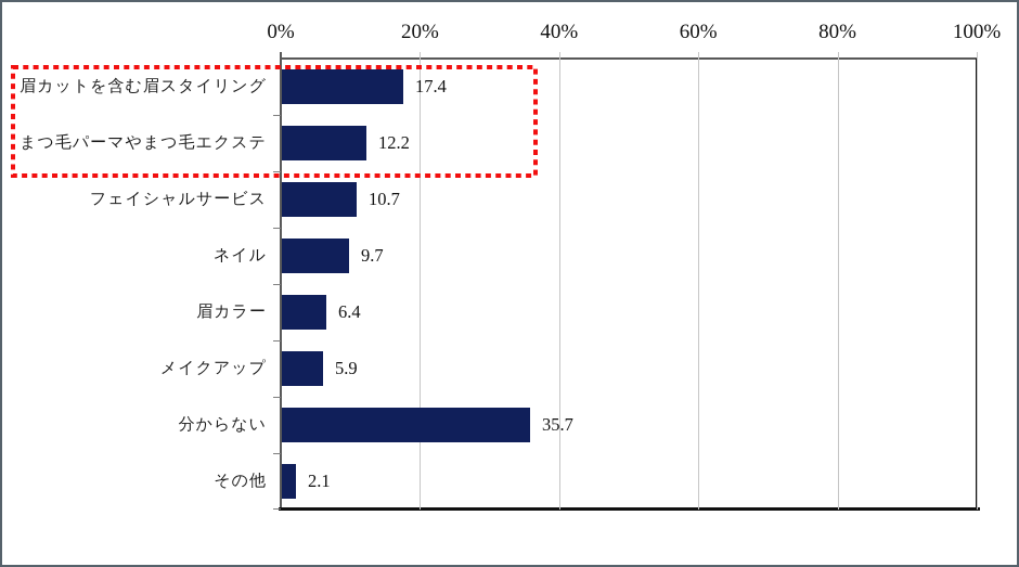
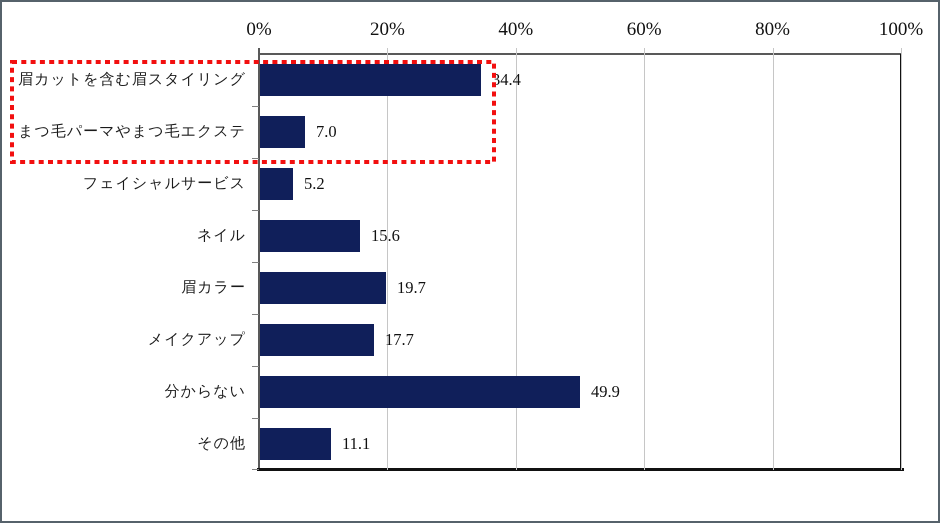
眉カットを含む眉スタイリング: 17.4 -> 34.4
まつ毛パーマやまつ毛エクステ: 12.2 -> 7.0
フェイシャルサービス: 10.7 -> 5.2
ネイル: 9.7 -> 15.6
眉カラー: 6.4 -> 19.7
メイクアップ: 5.9 -> 17.7
分からない: 35.7 -> 49.9
その他: 2.1 -> 11.1
